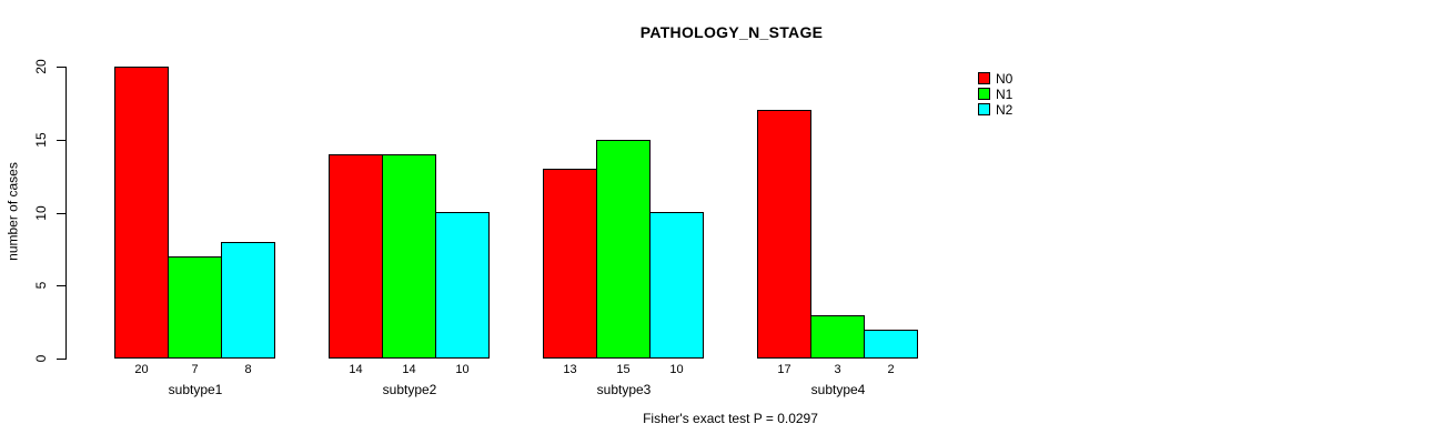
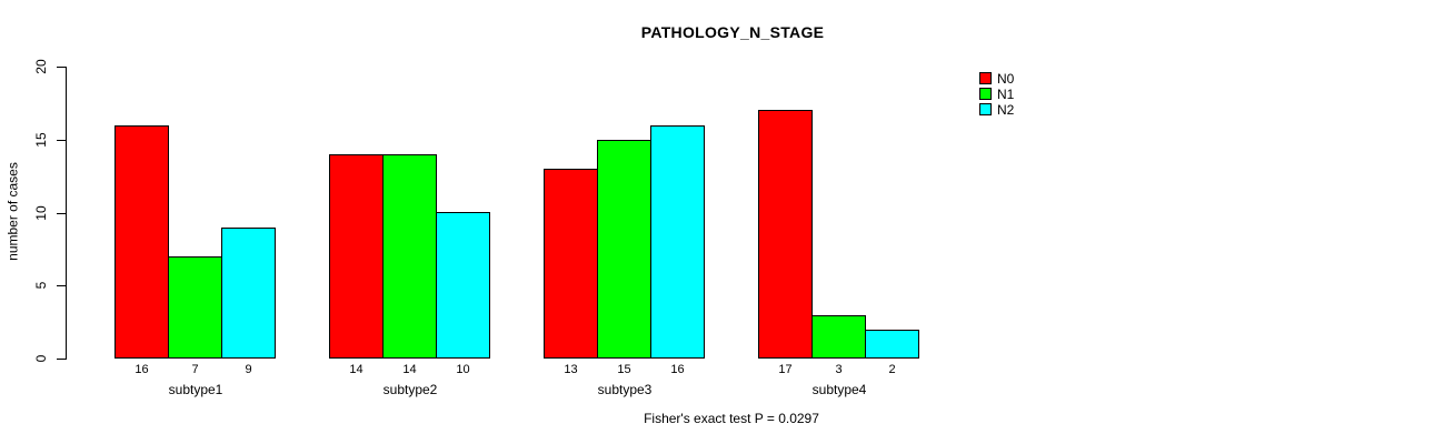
N0/subtype1: 20 -> 16
N2/subtype1: 8 -> 9
N2/subtype3: 10 -> 16
